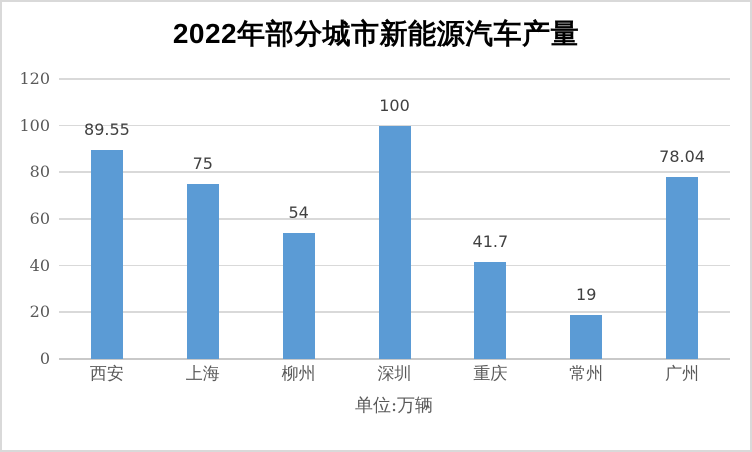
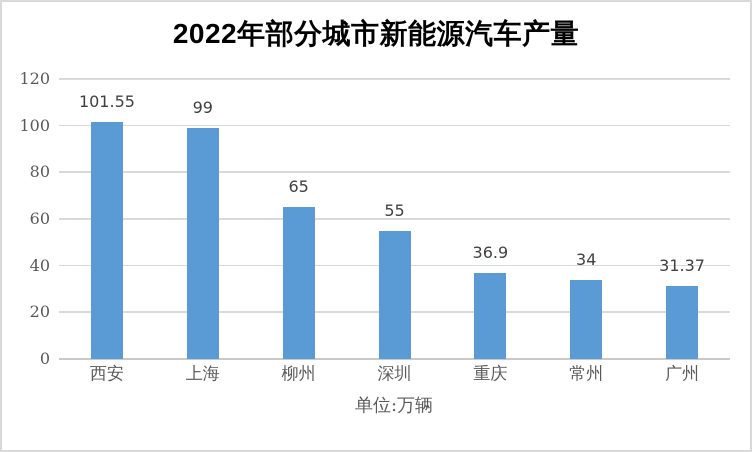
西安: 89.55 -> 101.55
上海: 75 -> 99
柳州: 54 -> 65
深圳: 100 -> 55
重庆: 41.7 -> 36.9
常州: 19 -> 34
广州: 78.04 -> 31.37
